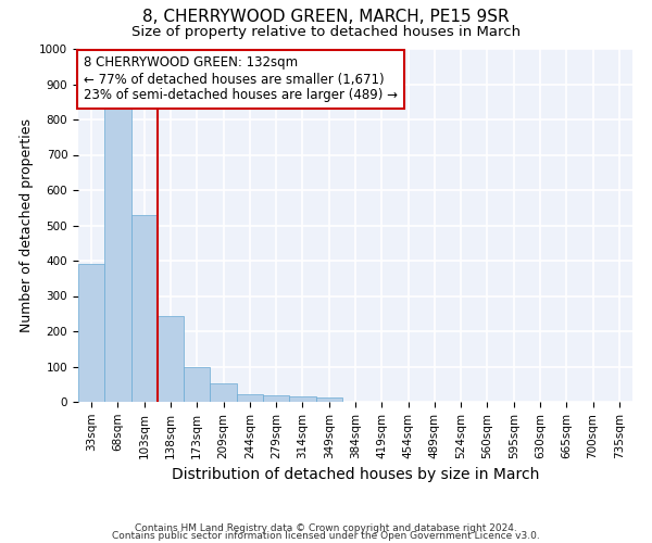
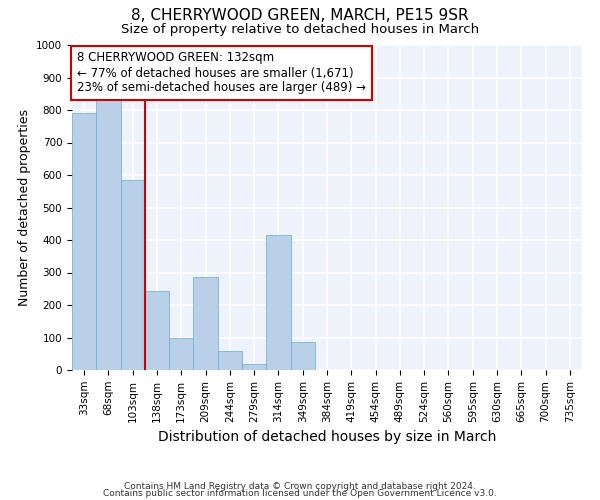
33sqm: 390 -> 790
103sqm: 530 -> 585
209sqm: 52 -> 285
244sqm: 22 -> 60
314sqm: 15 -> 415
349sqm: 11 -> 85
